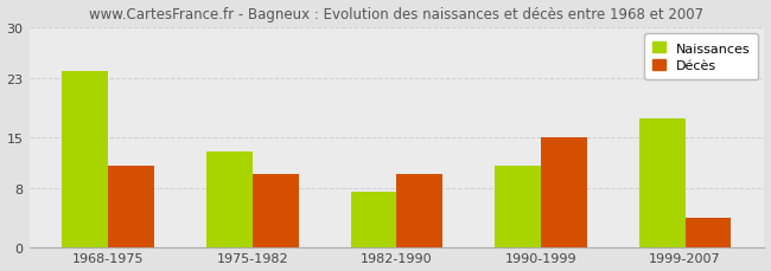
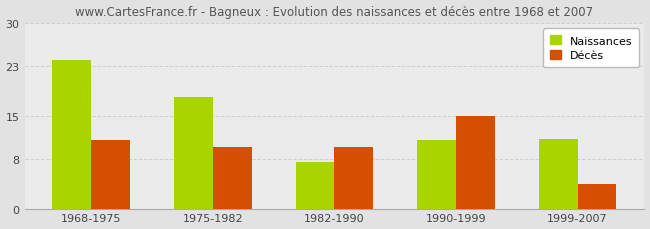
Naissances/1975-1982: 13.0 -> 18.0
Naissances/1999-2007: 17.5 -> 11.2
